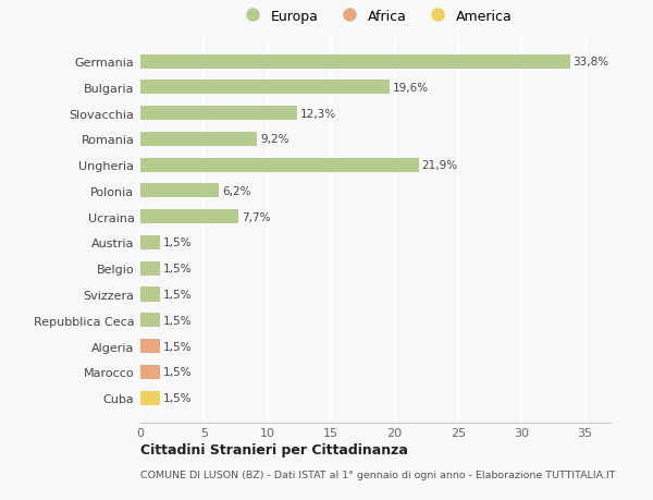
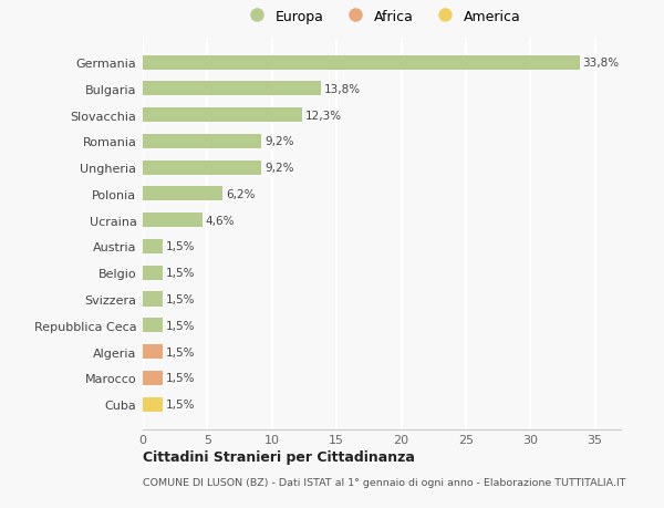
Bulgaria: 19,6% -> 13,8%
Ungheria: 21,9% -> 9,2%
Ucraina: 7,7% -> 4,6%
